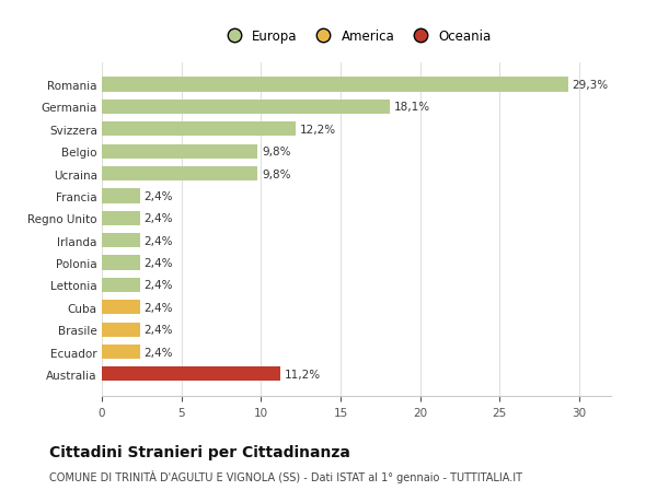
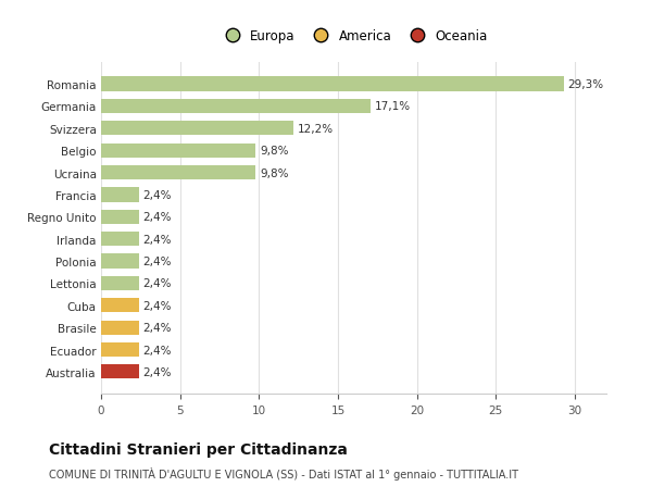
Germania: 18,1% -> 17,1%
Australia: 11,2% -> 2,4%
